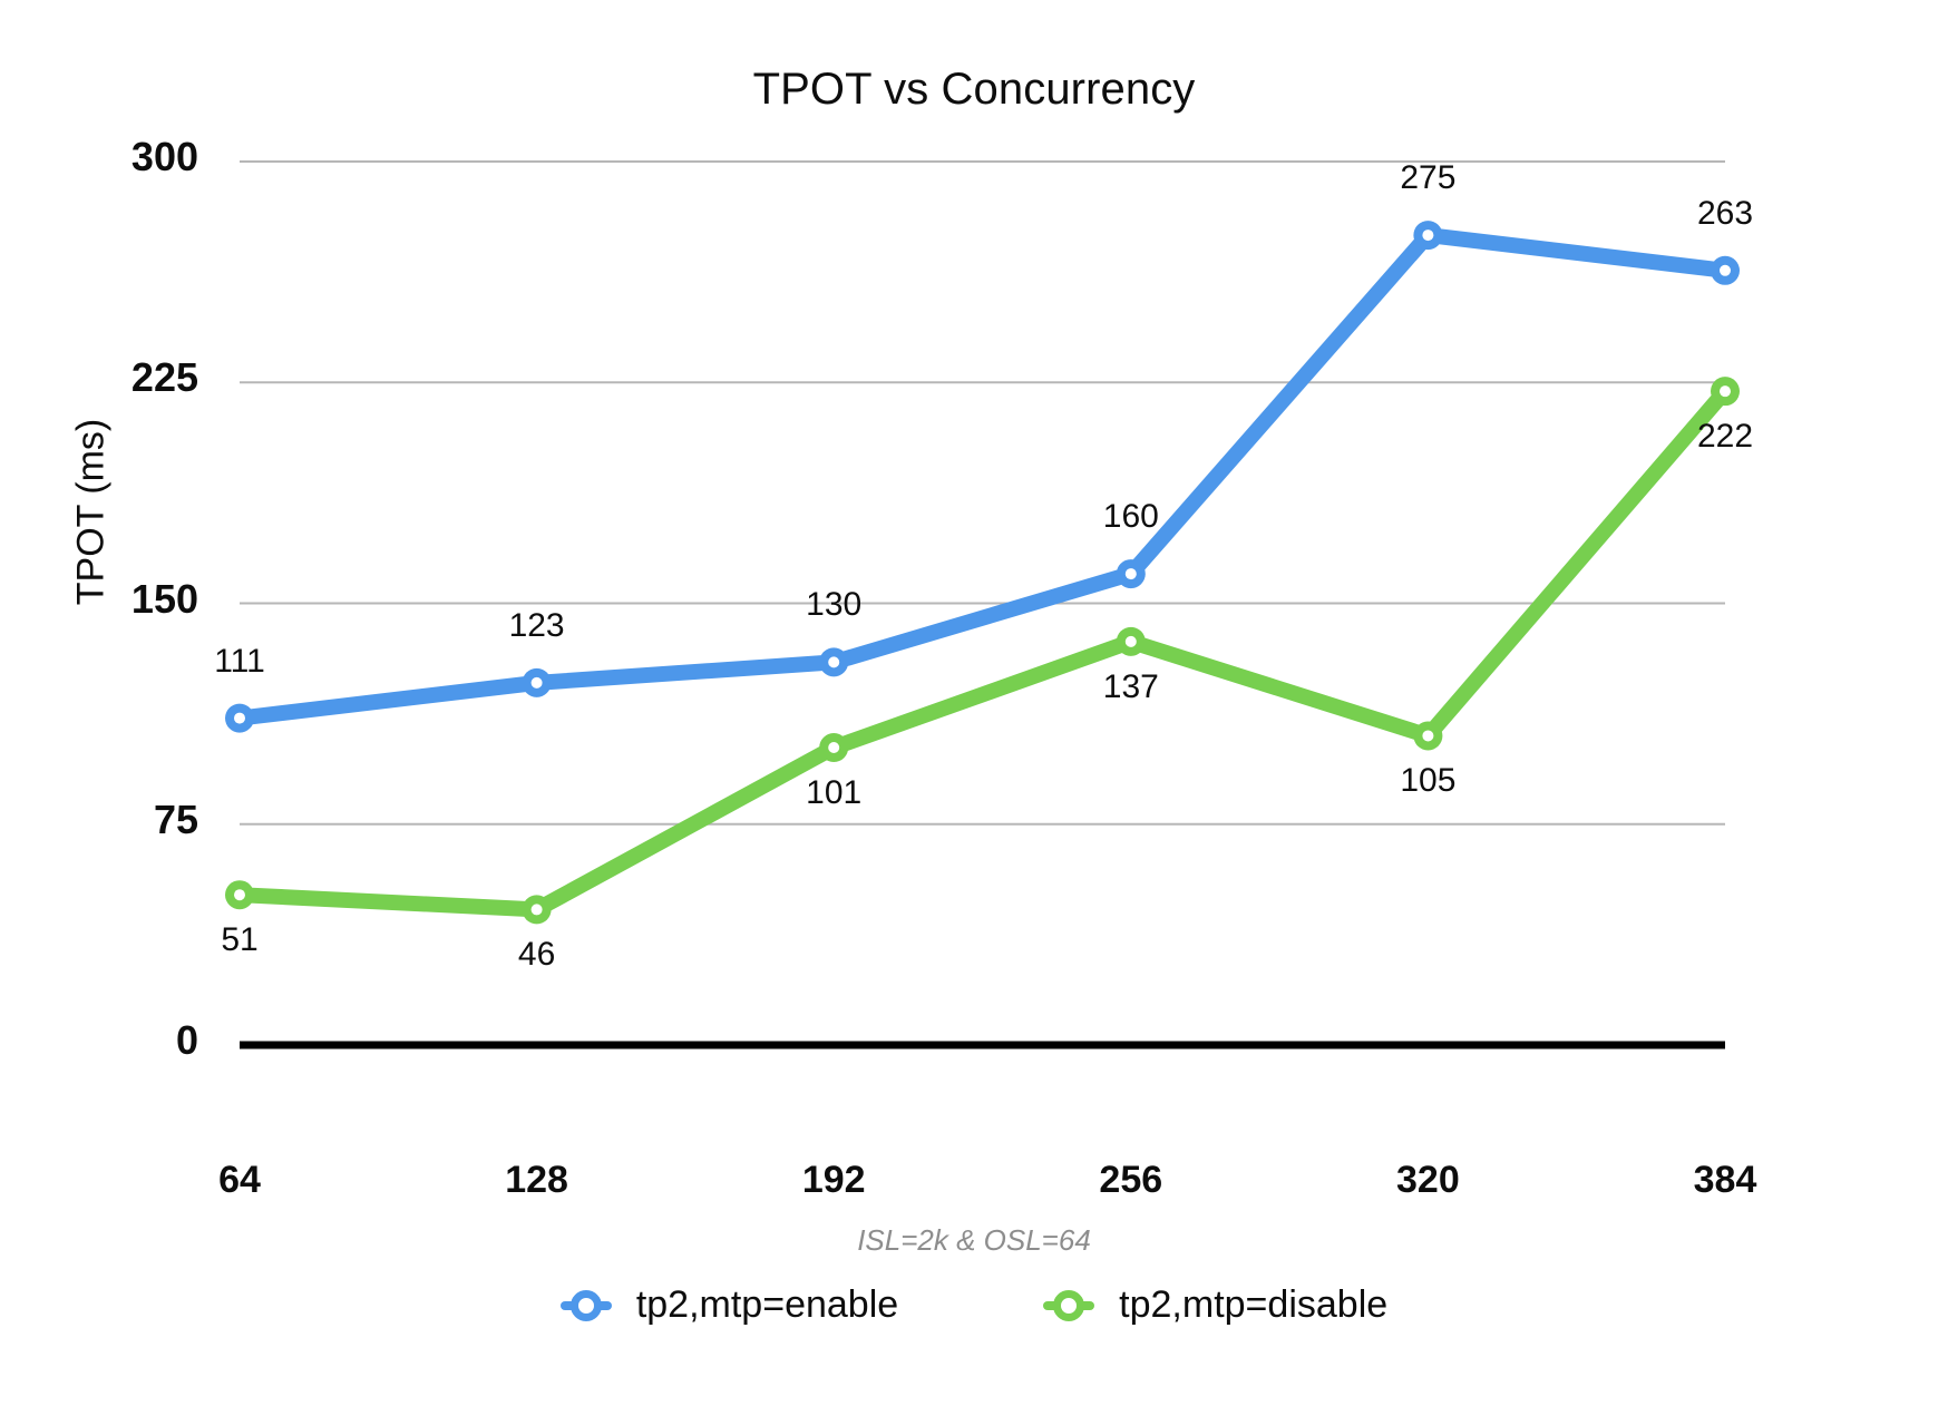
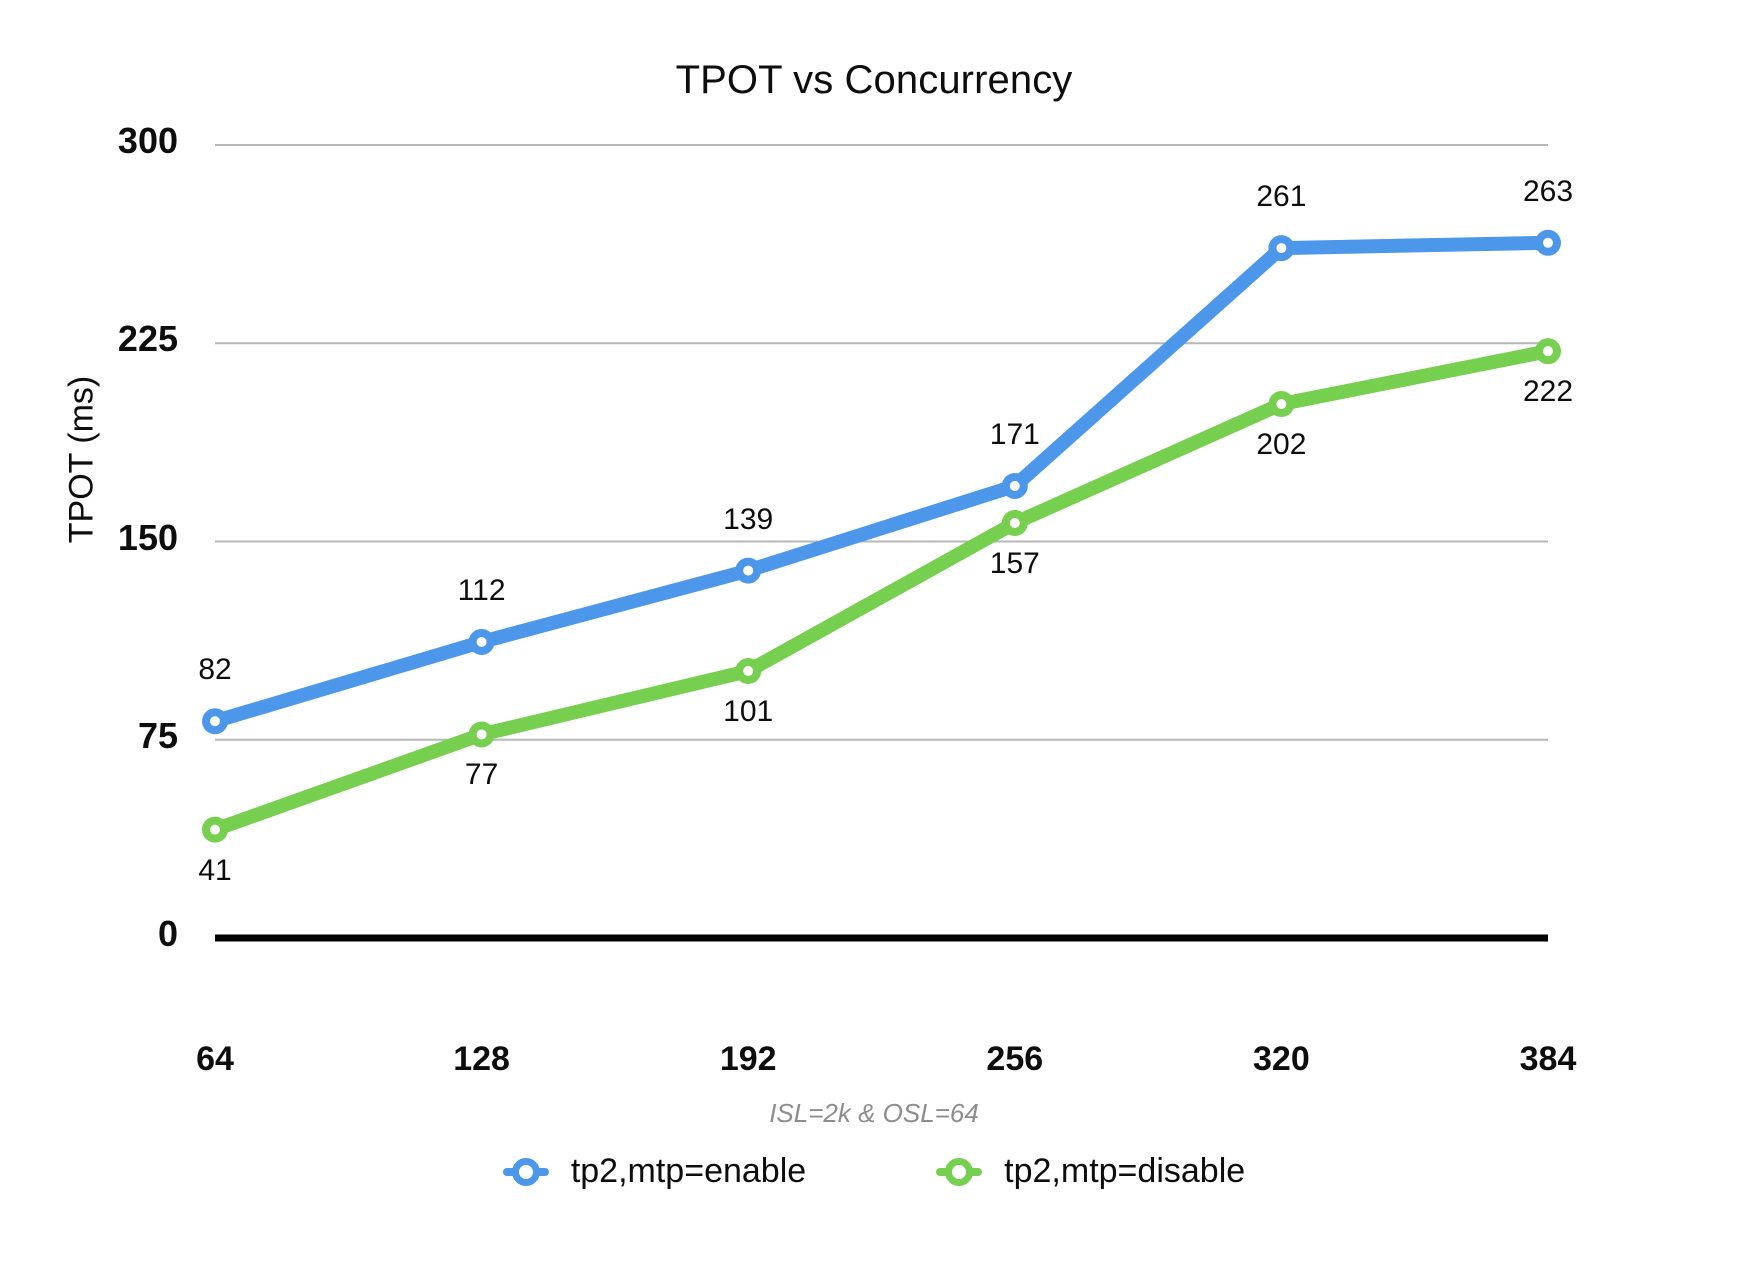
tp2,mtp=enable/64: 111 -> 82
tp2,mtp=disable/64: 51 -> 41
tp2,mtp=enable/128: 123 -> 112
tp2,mtp=disable/128: 46 -> 77
tp2,mtp=enable/192: 130 -> 139
tp2,mtp=enable/256: 160 -> 171
tp2,mtp=disable/256: 137 -> 157
tp2,mtp=enable/320: 275 -> 261
tp2,mtp=disable/320: 105 -> 202
